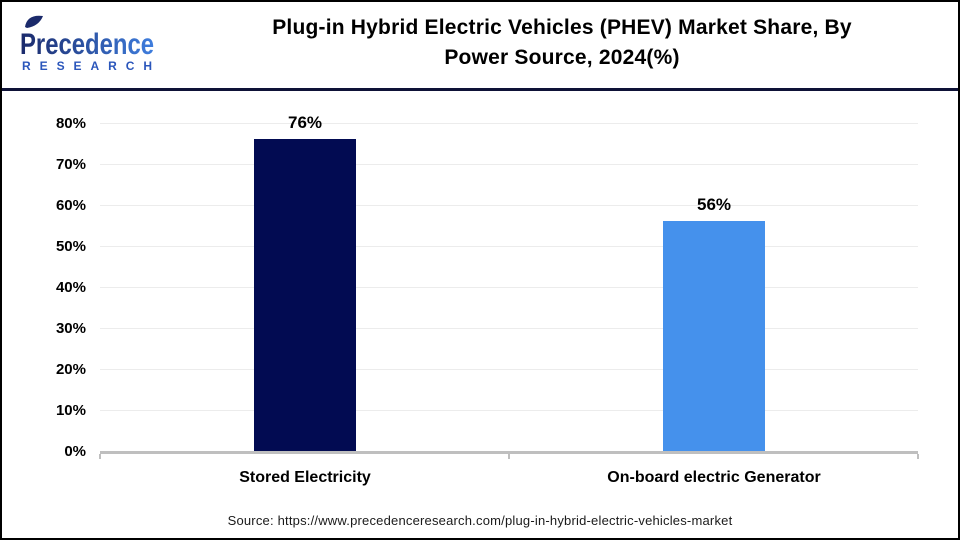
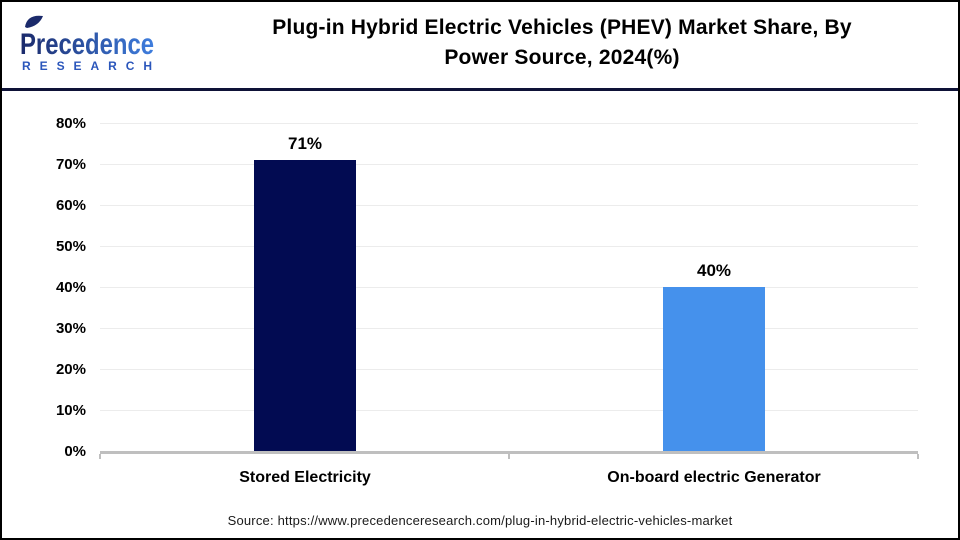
Stored Electricity: 76% -> 71%
On-board electric Generator: 56% -> 40%
